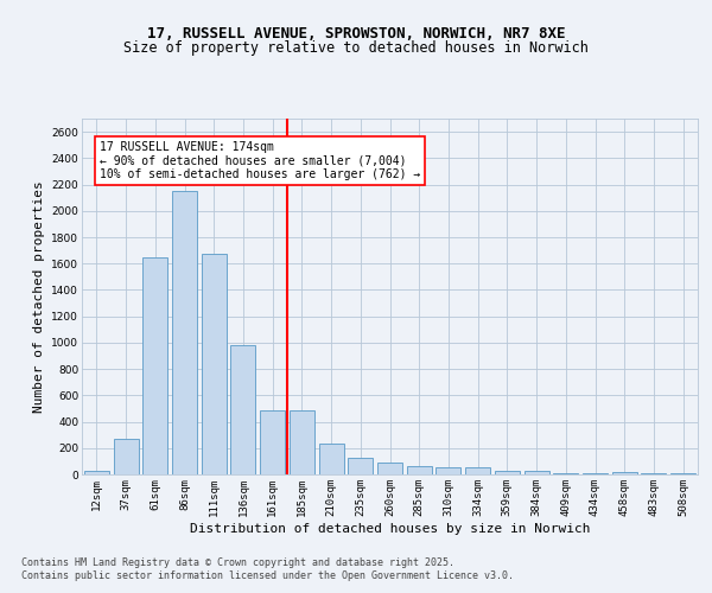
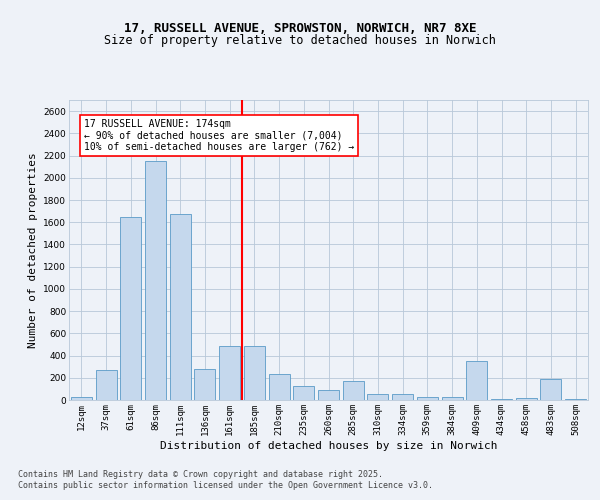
136sqm: 980 -> 280
285sqm: 60 -> 170
409sqm: 0 -> 350
483sqm: 0 -> 190
